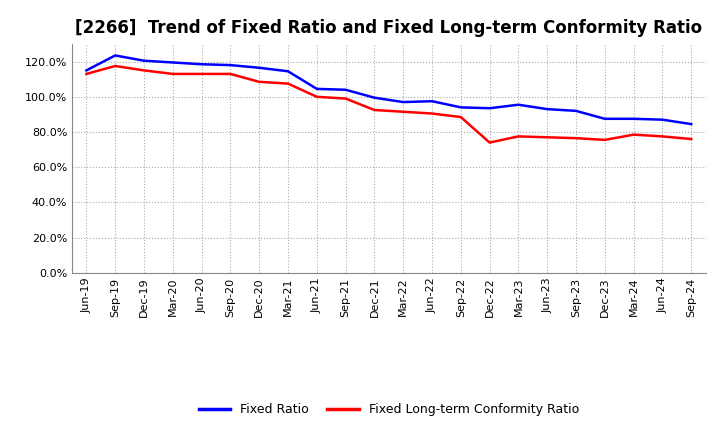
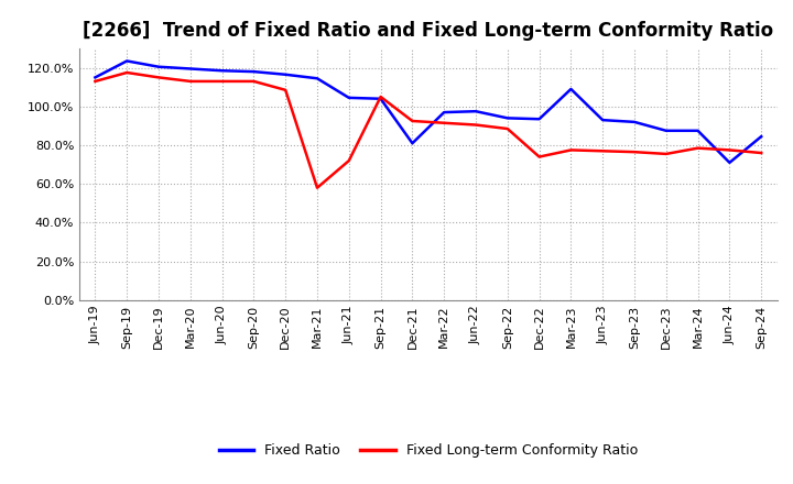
Fixed Long-term Conformity Ratio/Mar-21: 108% -> 58%
Fixed Long-term Conformity Ratio/Jun-21: 100% -> 72%
Fixed Long-term Conformity Ratio/Sep-21: 99% -> 105%
Fixed Ratio/Dec-21: 100% -> 81%
Fixed Ratio/Mar-23: 96% -> 109%
Fixed Ratio/Jun-24: 87% -> 71%
